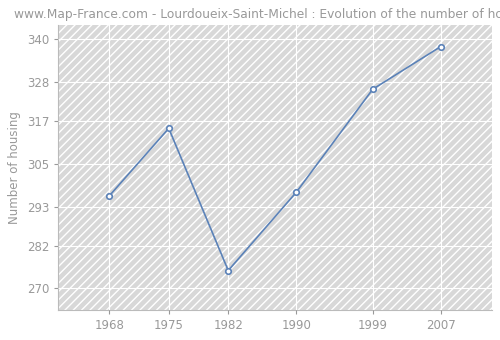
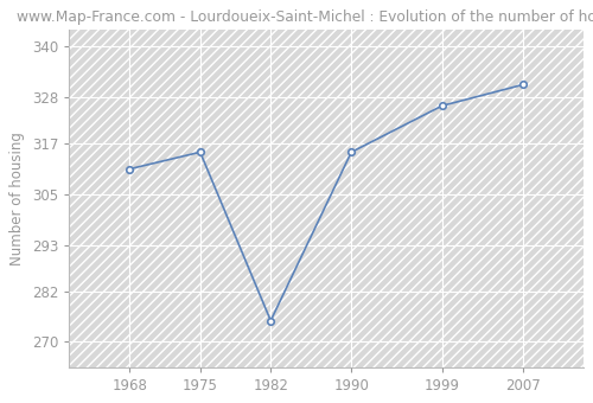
1968: 296 -> 311
1990: 297 -> 315
2007: 338 -> 331
